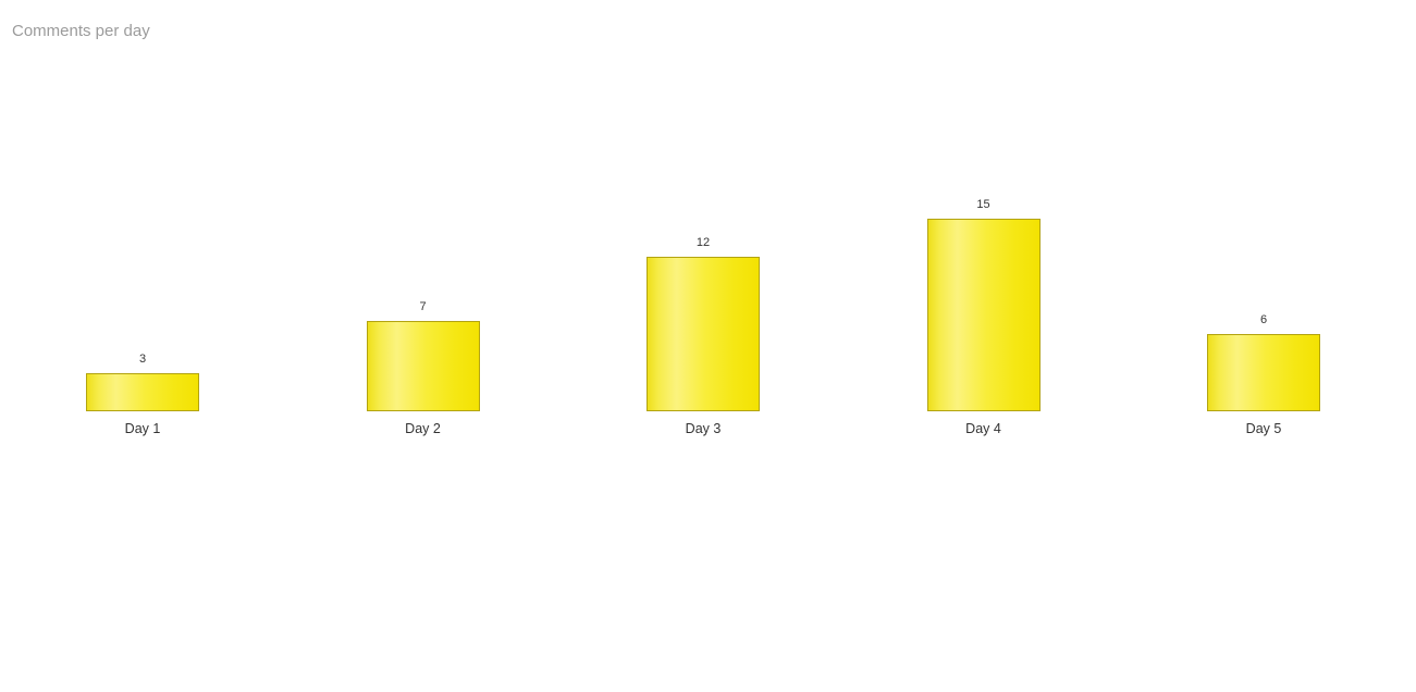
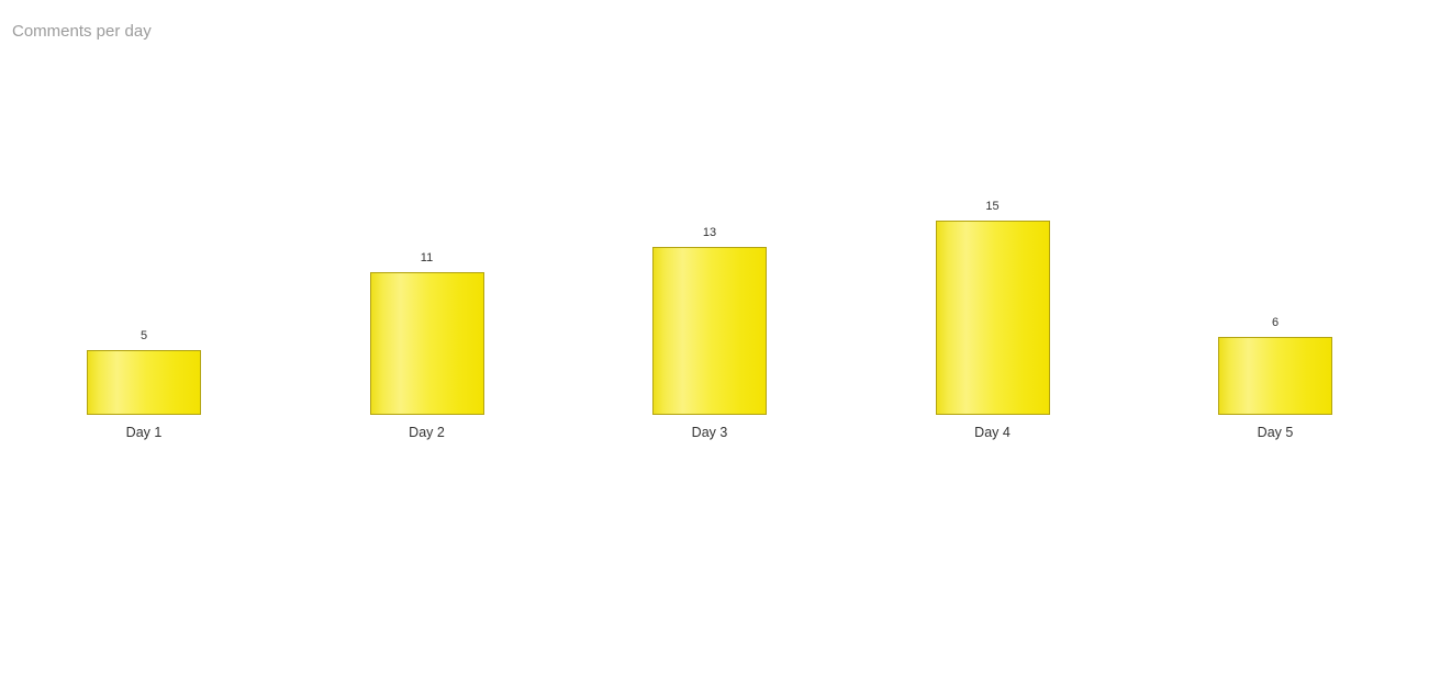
Day 1: 3 -> 5
Day 2: 7 -> 11
Day 3: 12 -> 13
